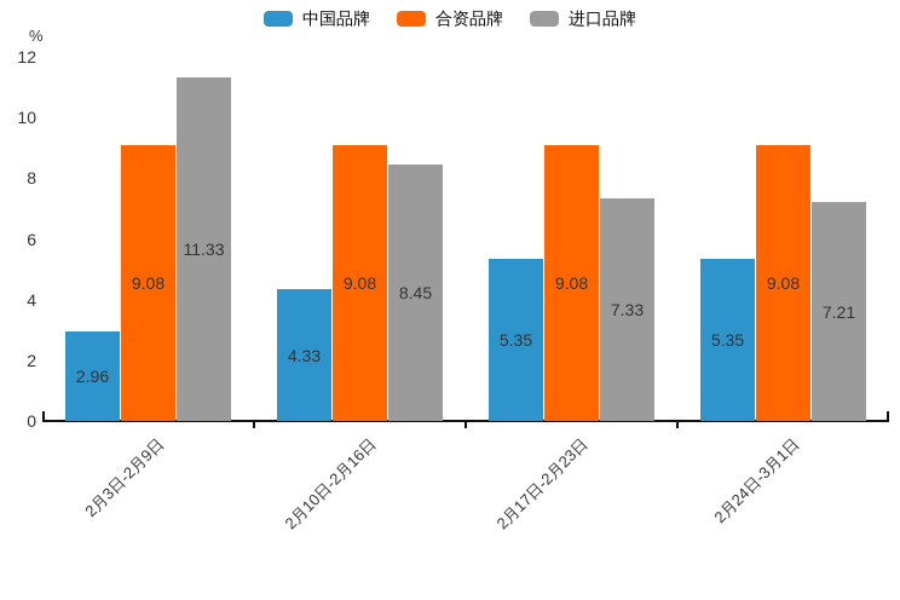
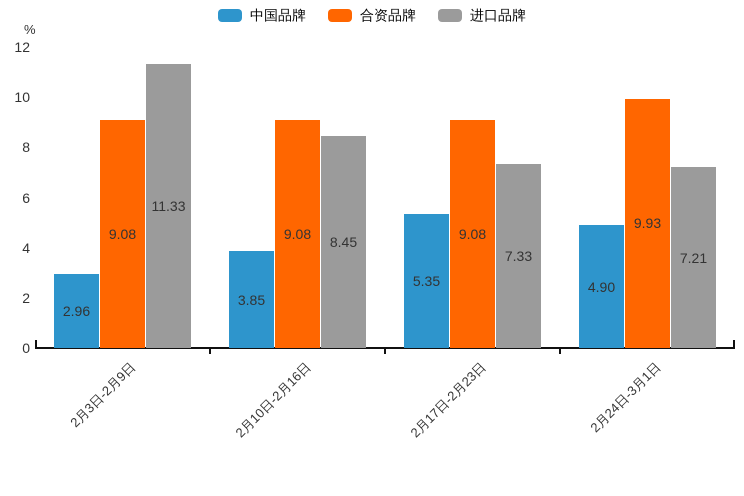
中国品牌/2月10日-2月16日: 4.33 -> 3.85
中国品牌/2月24日-3月1日: 5.35 -> 4.90
合资品牌/2月24日-3月1日: 9.08 -> 9.93
